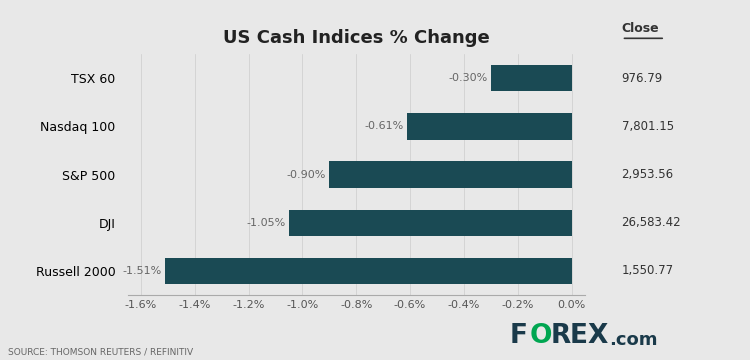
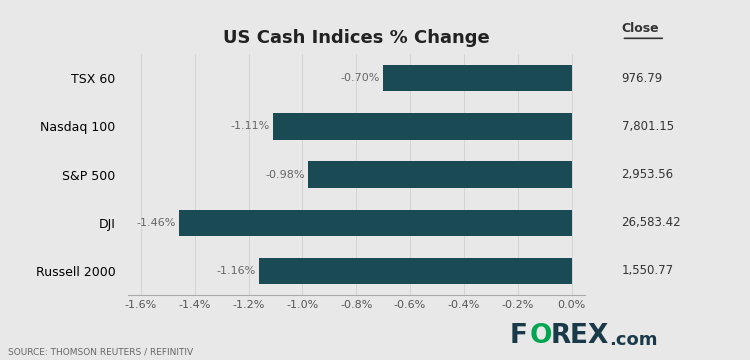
TSX 60: -0.30% -> -0.70%
Nasdaq 100: -0.61% -> -1.11%
S&P 500: -0.90% -> -0.98%
DJI: -1.05% -> -1.46%
Russell 2000: -1.51% -> -1.16%
